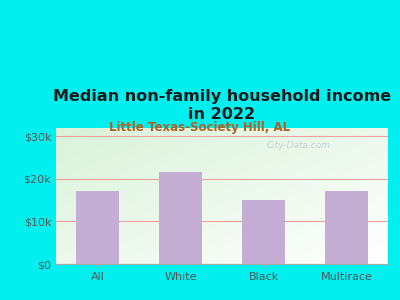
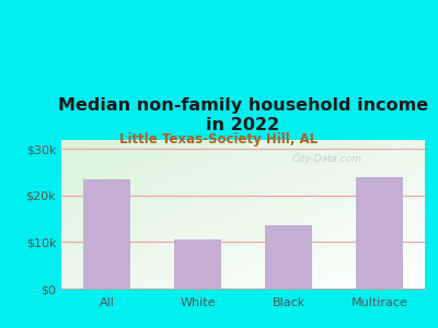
All: $17.0k -> $23.5k
White: $21.5k -> $10.5k
Black: $15.0k -> $13.5k
Multirace: $17.2k -> $24.0k
